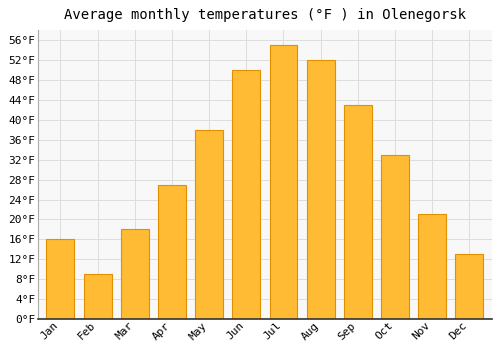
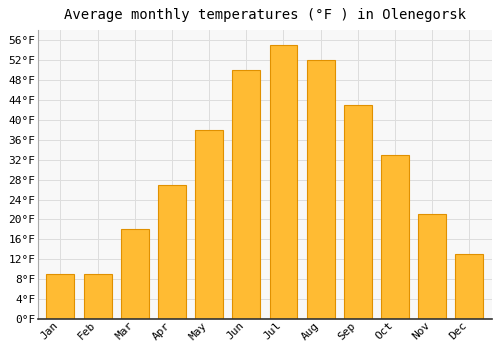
Jan: 16°F -> 9°F
